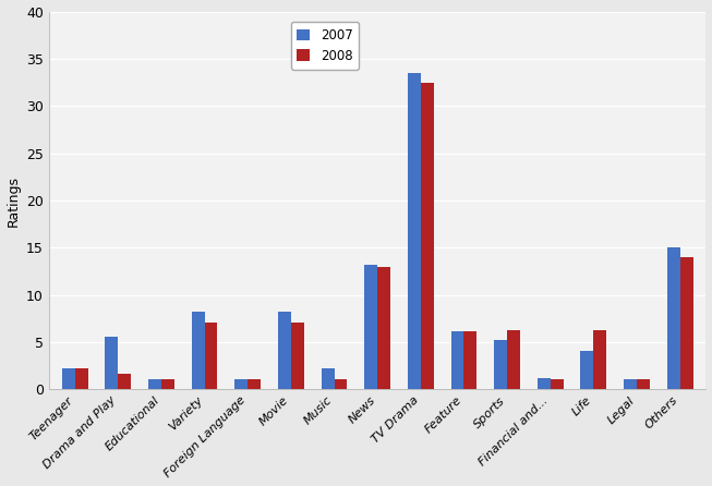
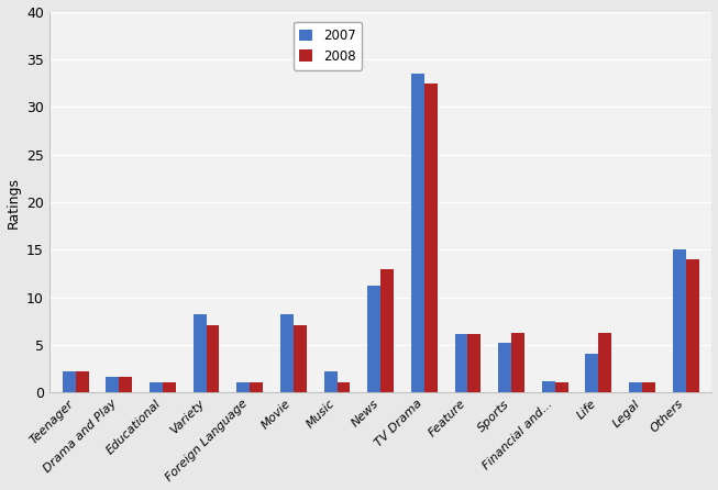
2007/Drama and Play: 5.6 -> 1.7
2007/News: 13.2 -> 11.2
